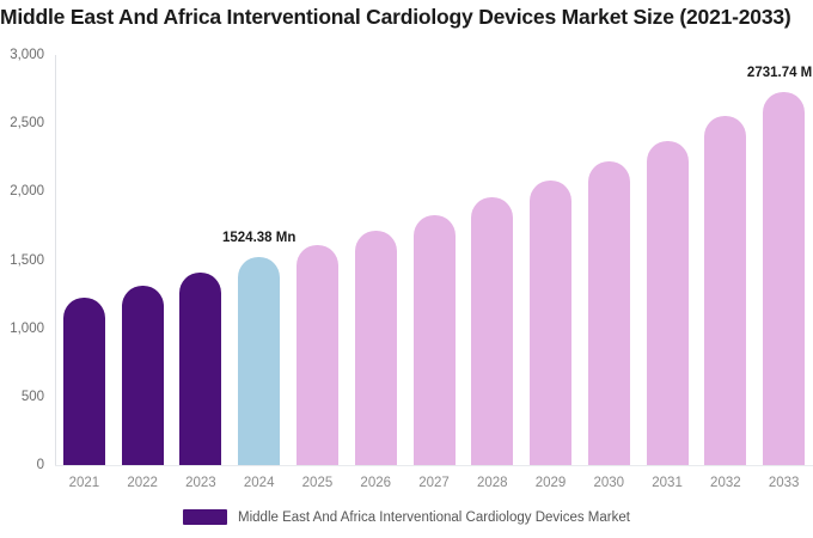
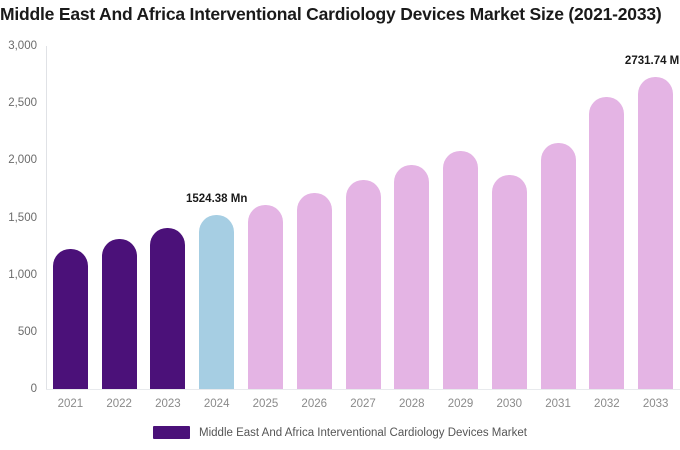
2030: 2220 -> 1870
2031: 2370 -> 2150
